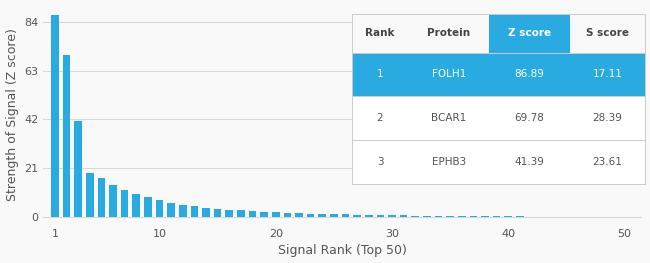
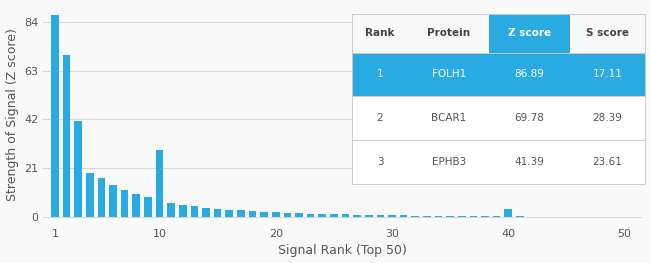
10: 7.2 -> 29.0
40: 0.3 -> 3.5
